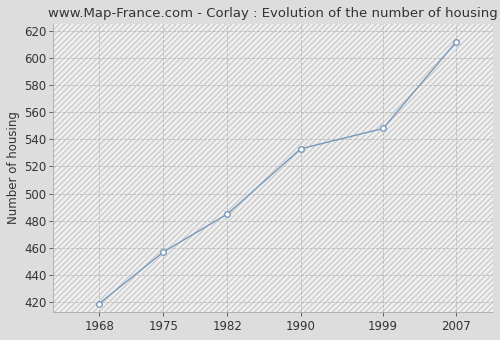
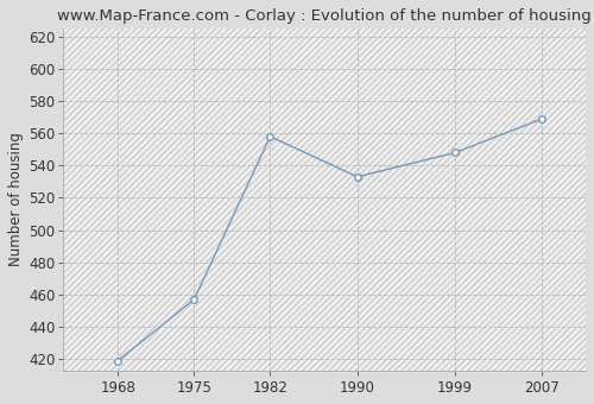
1982: 485 -> 558
2007: 612 -> 569
